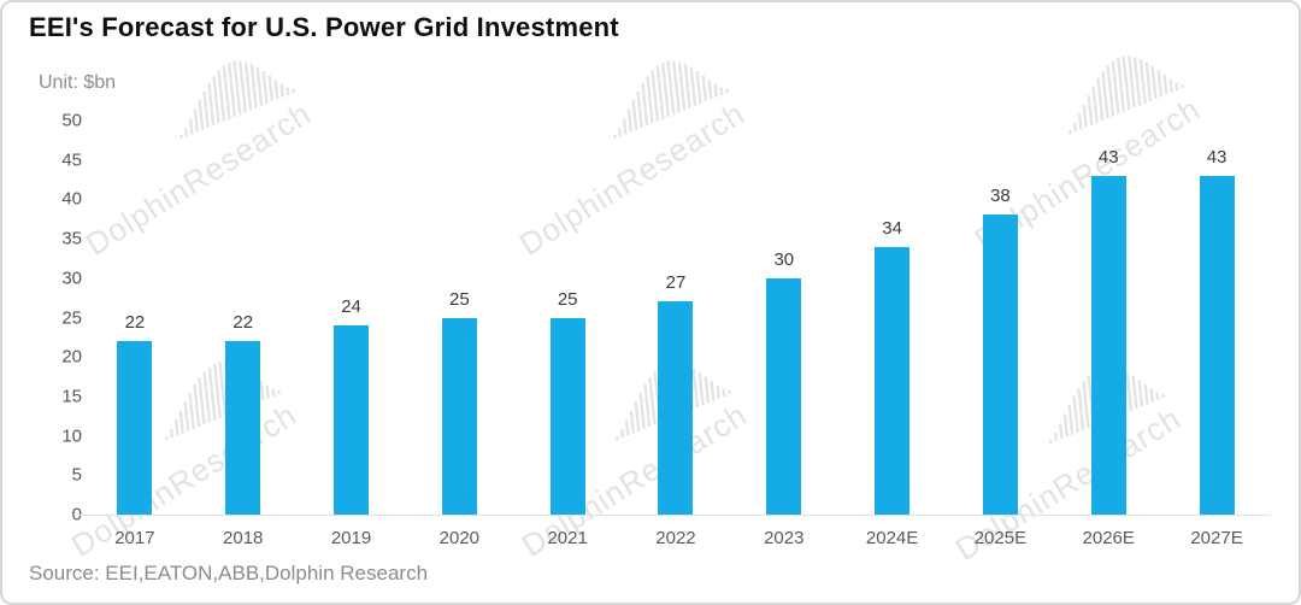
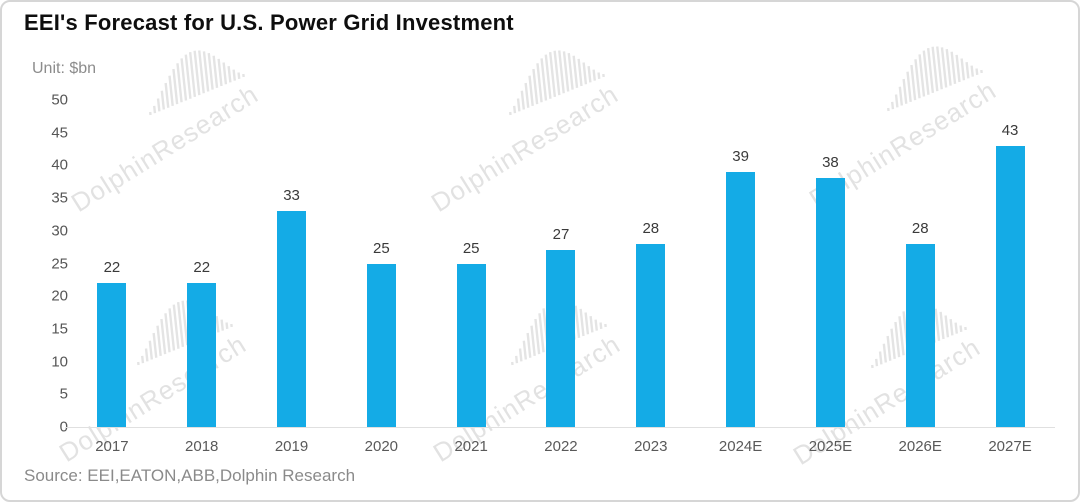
2019: 24 -> 33
2023: 30 -> 28
2024E: 34 -> 39
2026E: 43 -> 28
